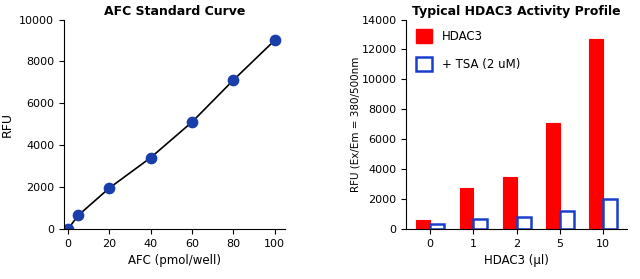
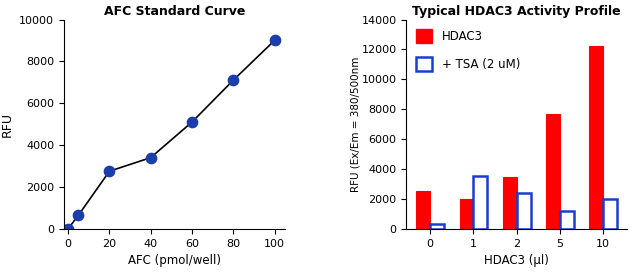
AFC Standard Curve/20: 1950 -> 2750
Typical HDAC3 Activity Profile/HDAC3/0: 600 -> 2500
Typical HDAC3 Activity Profile/HDAC3/1: 2800 -> 2000
Typical HDAC3 Activity Profile/+ TSA (2 uM)/1: 600 -> 3500
Typical HDAC3 Activity Profile/+ TSA (2 uM)/2: 800 -> 2400
Typical HDAC3 Activity Profile/HDAC3/5: 7100 -> 7700
Typical HDAC3 Activity Profile/HDAC3/10: 12700 -> 12200
